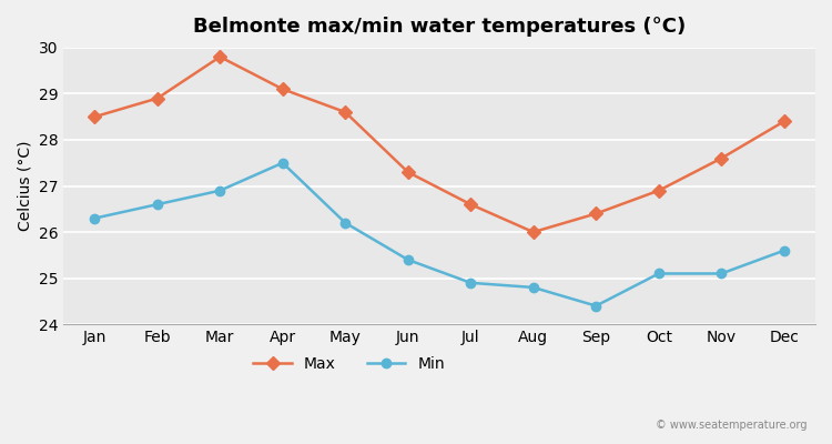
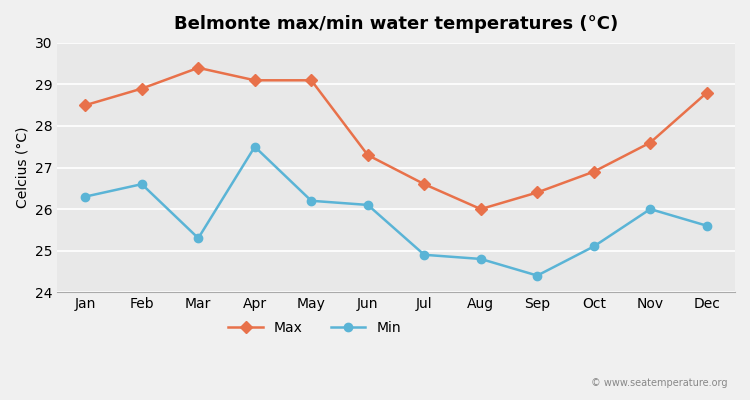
Max/Mar: 29.8 -> 29.4
Min/Mar: 26.9 -> 25.3
Max/May: 28.6 -> 29.1
Min/Jun: 25.4 -> 26.1
Min/Nov: 25.1 -> 26.0
Max/Dec: 28.4 -> 28.8
